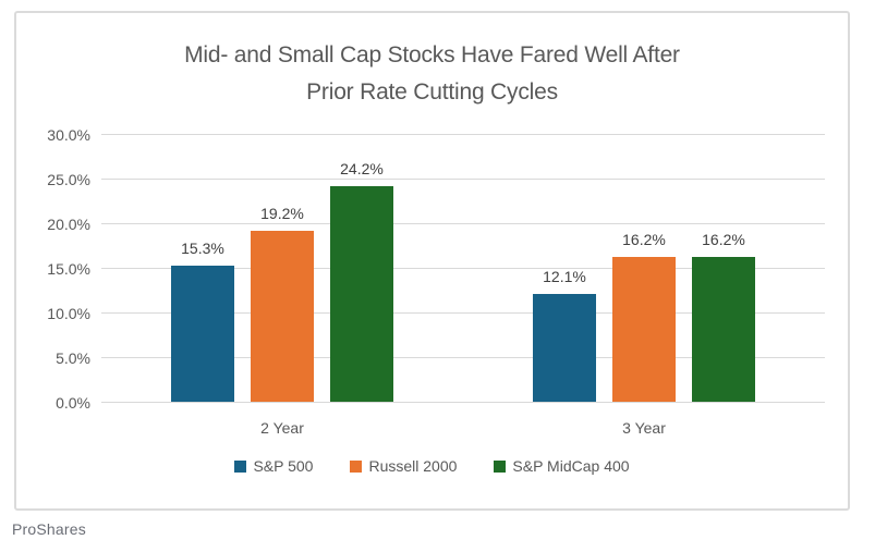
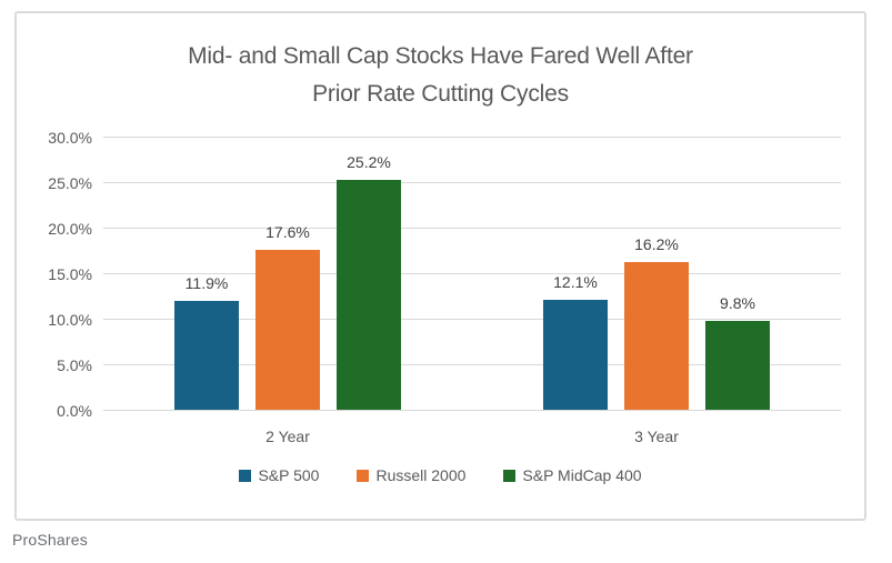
S&P 500/2 Year: 15.3% -> 11.9%
Russell 2000/2 Year: 19.2% -> 17.6%
S&P MidCap 400/2 Year: 24.2% -> 25.2%
S&P MidCap 400/3 Year: 16.2% -> 9.8%
